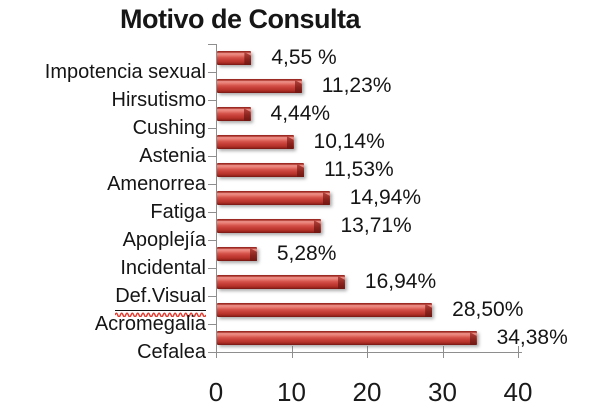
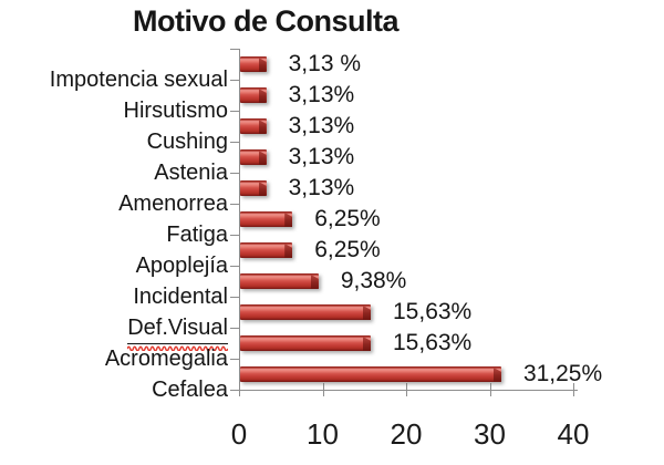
Impotencia sexual: 4,55 -> 3,13
Hirsutismo: 11,23% -> 3,13%
Cushing: 4,44% -> 3,13%
Astenia: 10,14% -> 3,13%
Amenorrea: 11,53% -> 3,13%
Fatiga: 14,94% -> 6,25%
Apoplejía: 13,71% -> 6,25%
Incidental: 5,28% -> 9,38%
Def.Visual: 16,94% -> 15,63%
Acromegalia: 28,50% -> 15,63%
Cefalea: 34,38% -> 31,25%
